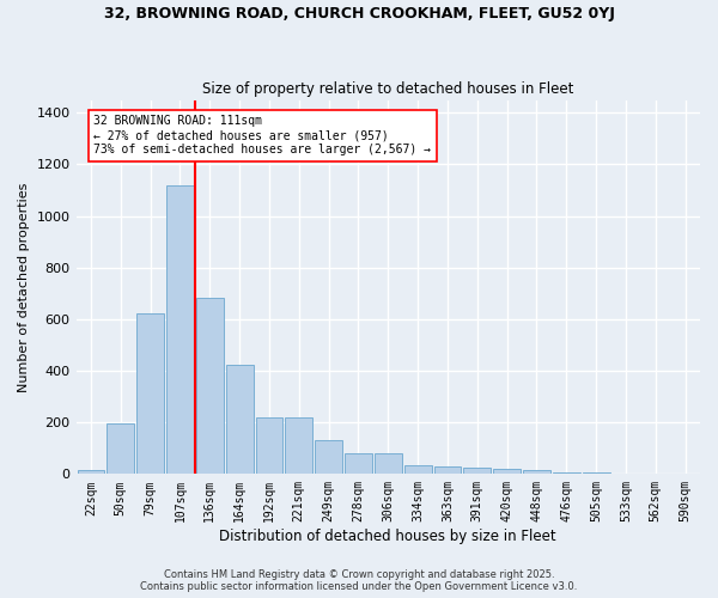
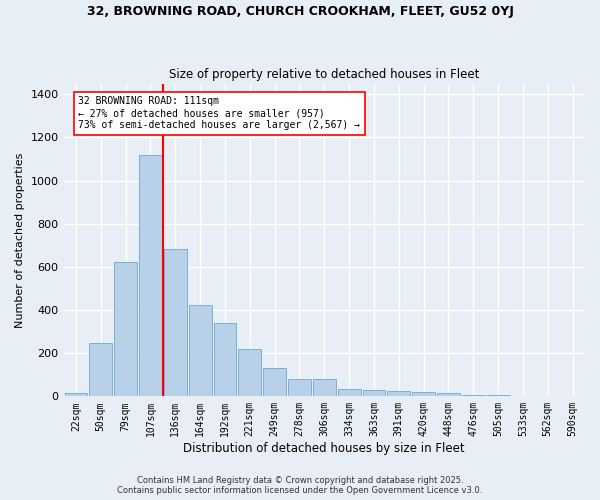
50sqm: 195 -> 245
192sqm: 220 -> 340
